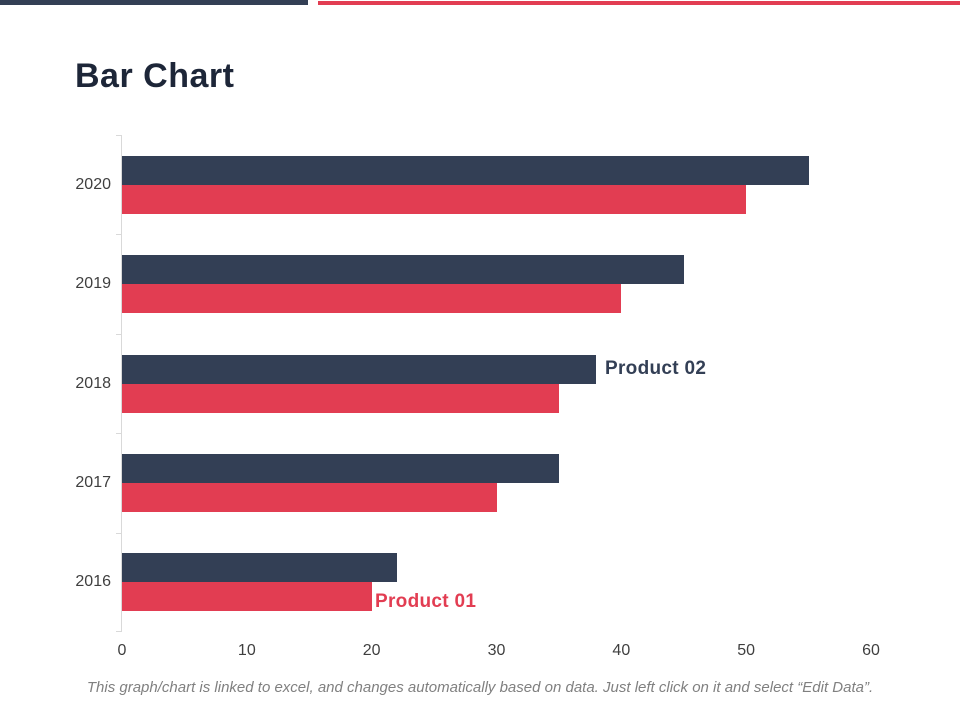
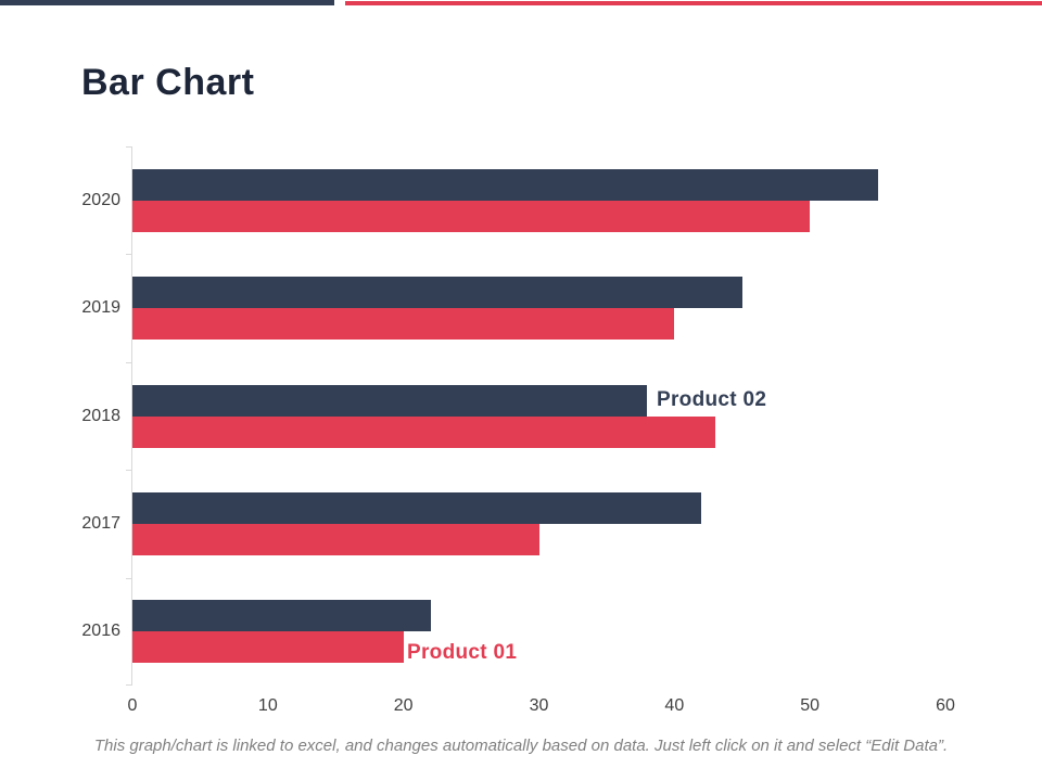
Product 01/2018: 35 -> 43
Product 02/2017: 35 -> 42
